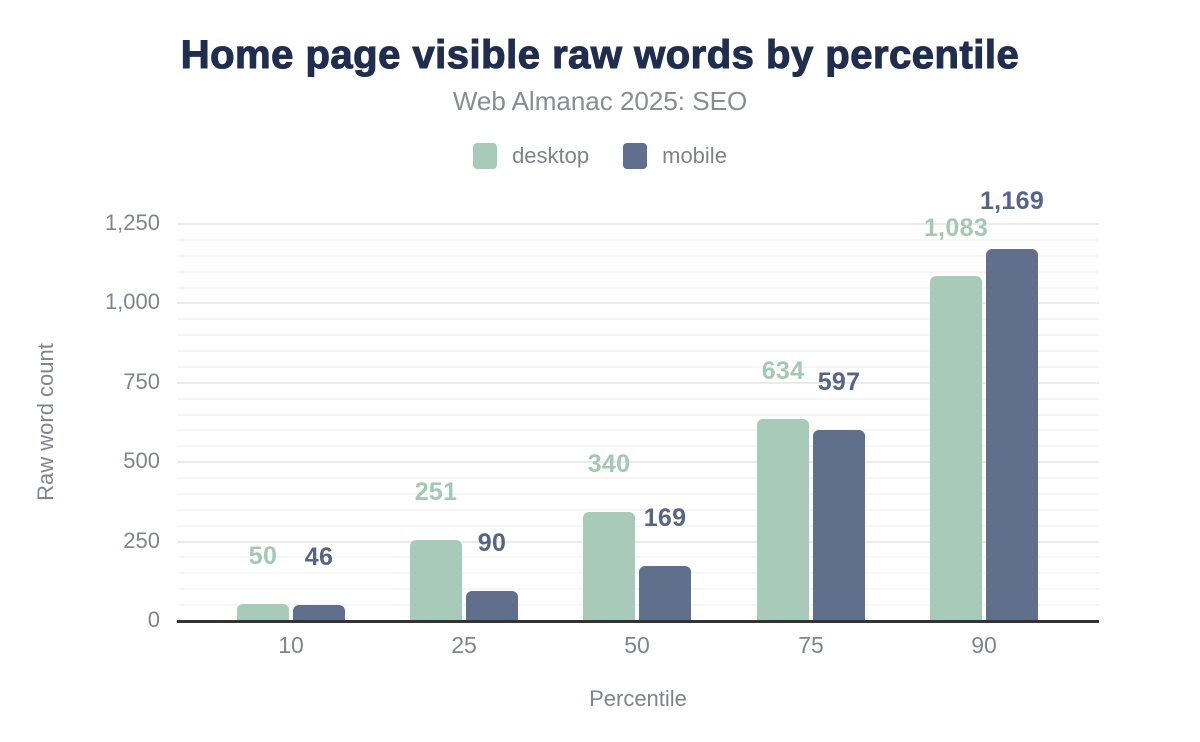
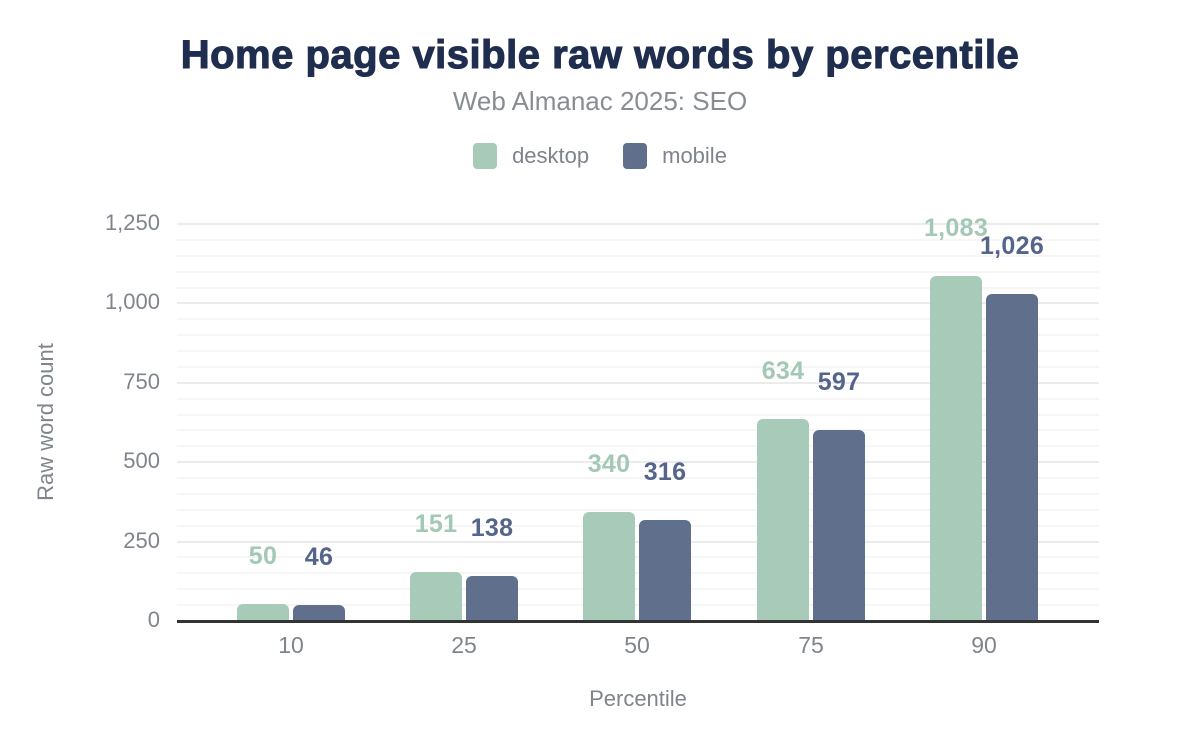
desktop/25: 251 -> 151
mobile/25: 90 -> 138
mobile/50: 169 -> 316
mobile/90: 1,169 -> 1,026
